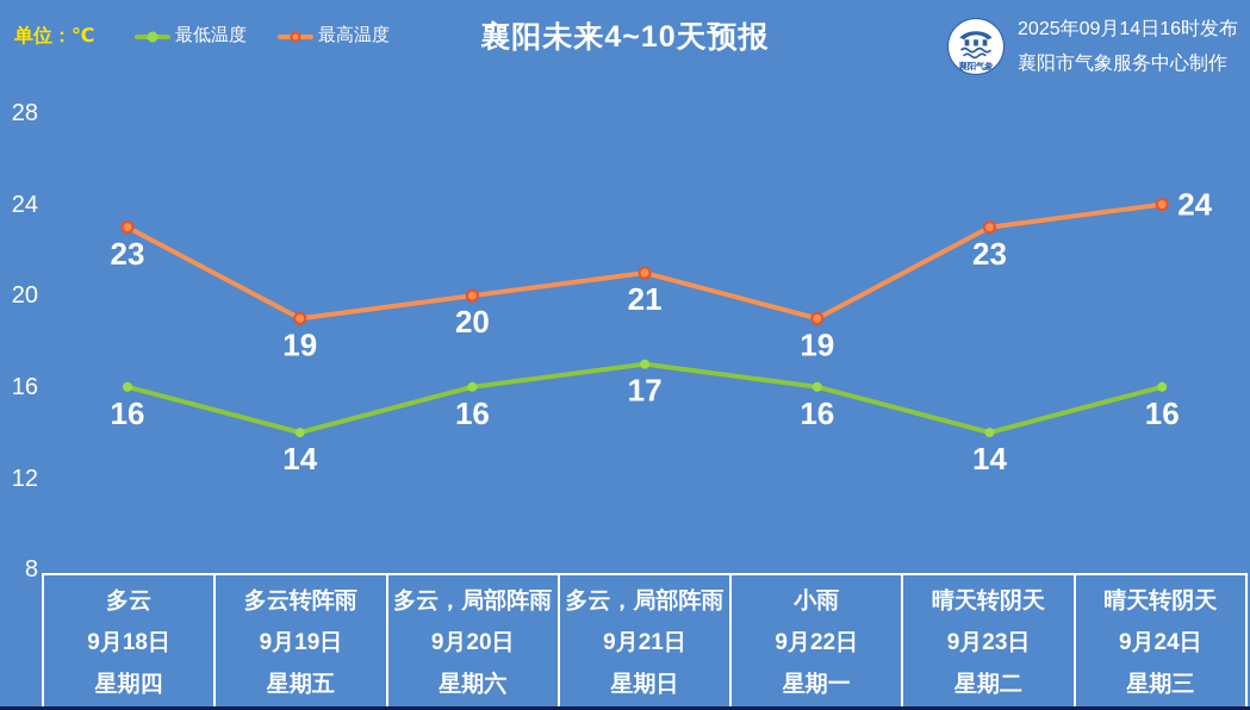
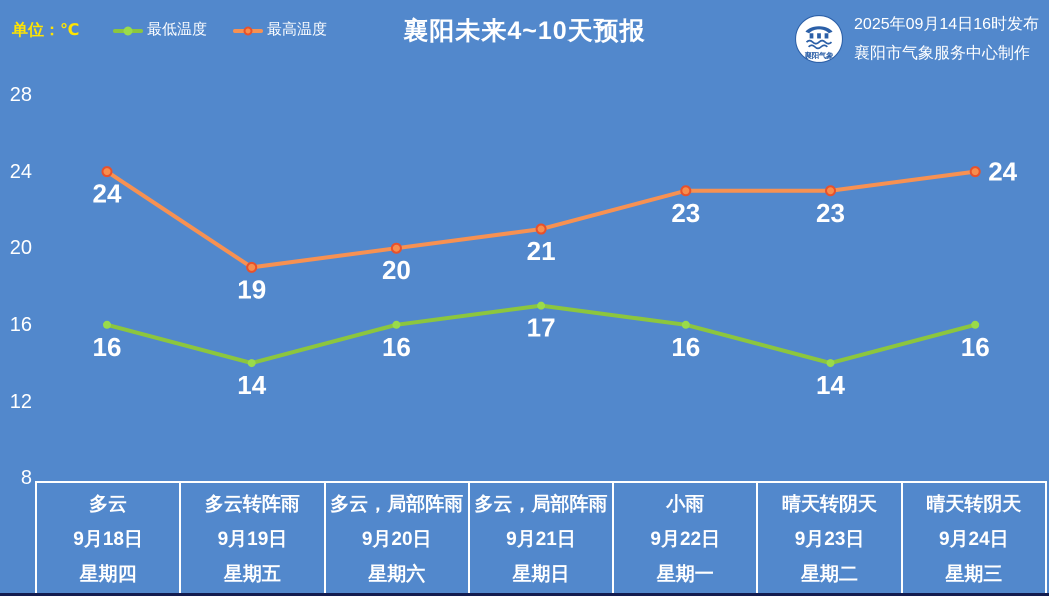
最高温度/9月18日: 23 -> 24
最高温度/9月22日: 19 -> 23
